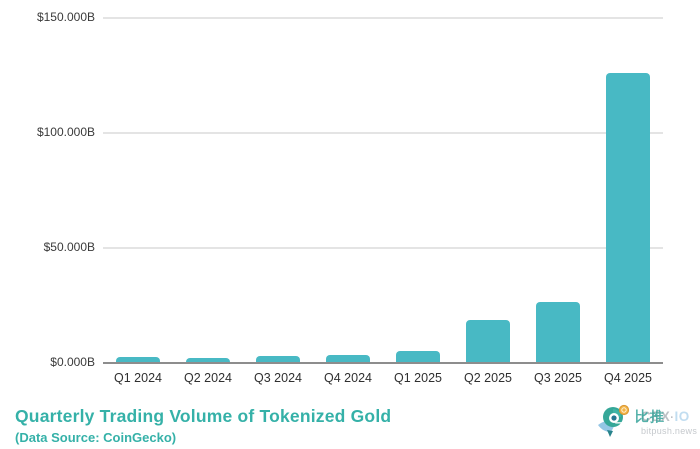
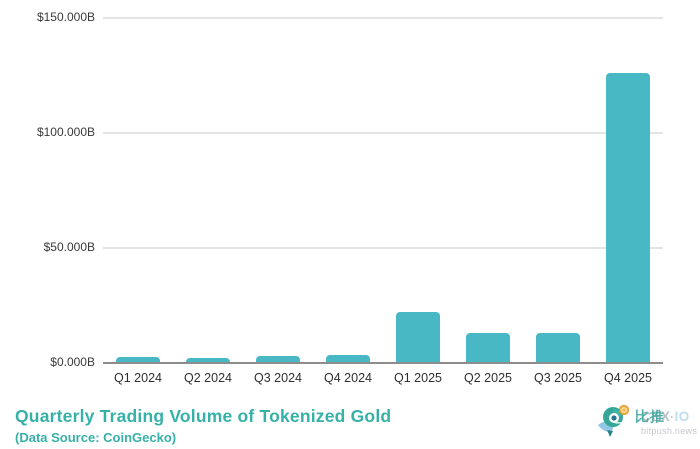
Q1 2025: $5B -> $22B
Q2 2025: $19B -> $13B
Q3 2025: $26B -> $13B
